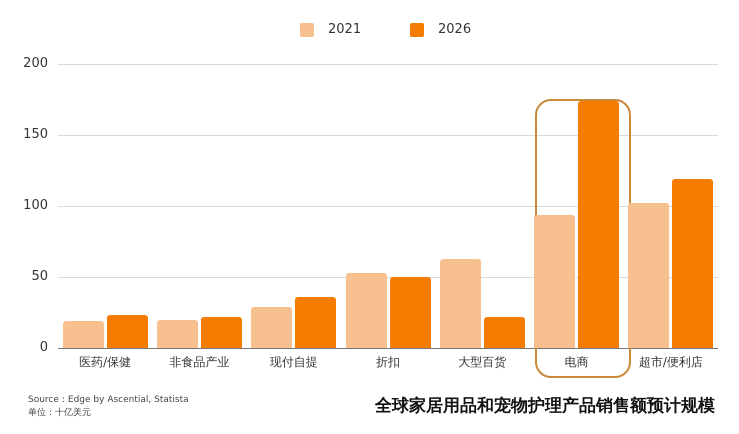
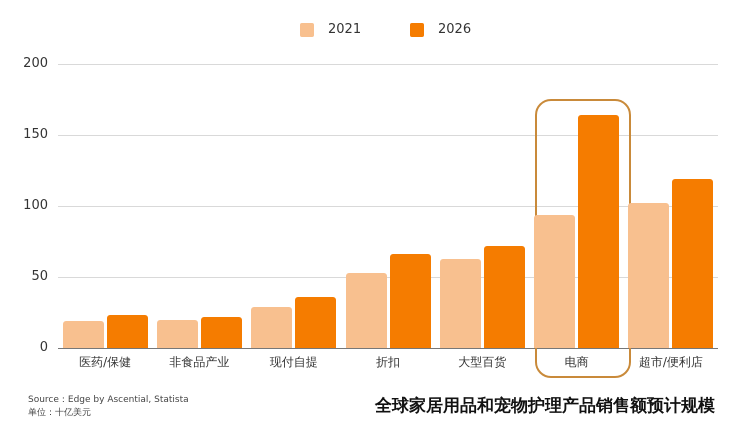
2026/折扣: 50 -> 66
2026/大型百货: 22 -> 72
2026/电商: 174 -> 164
